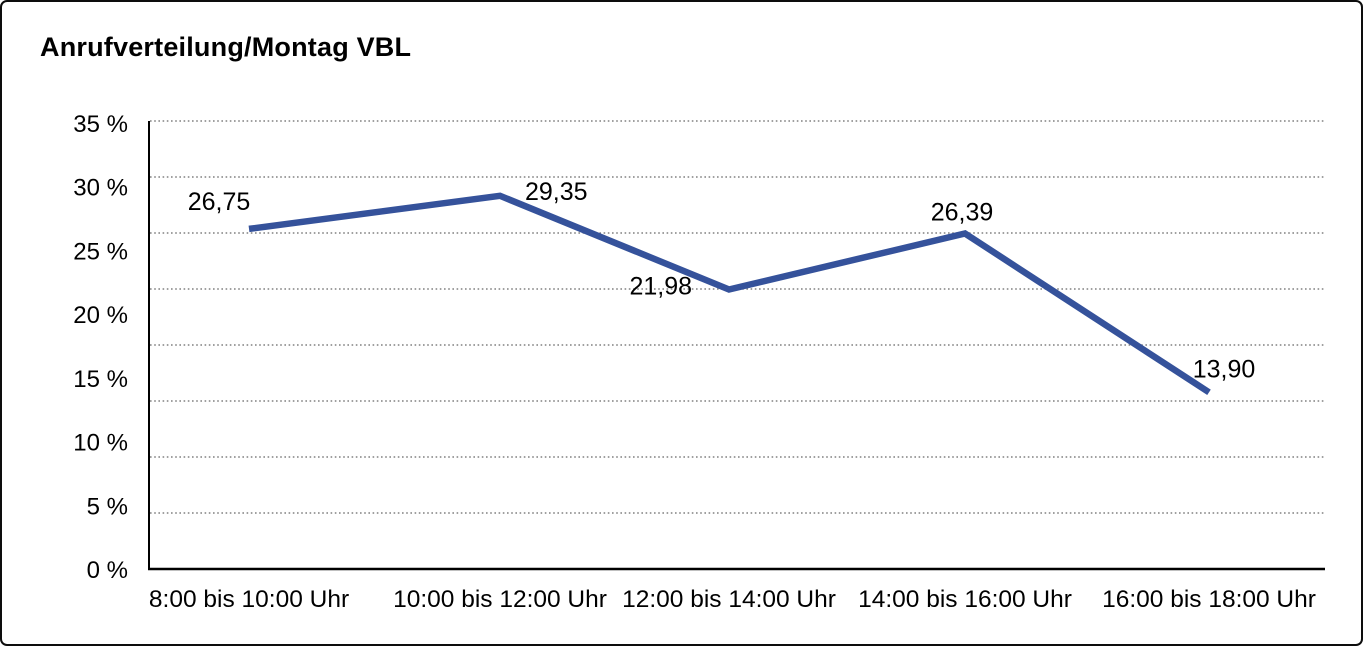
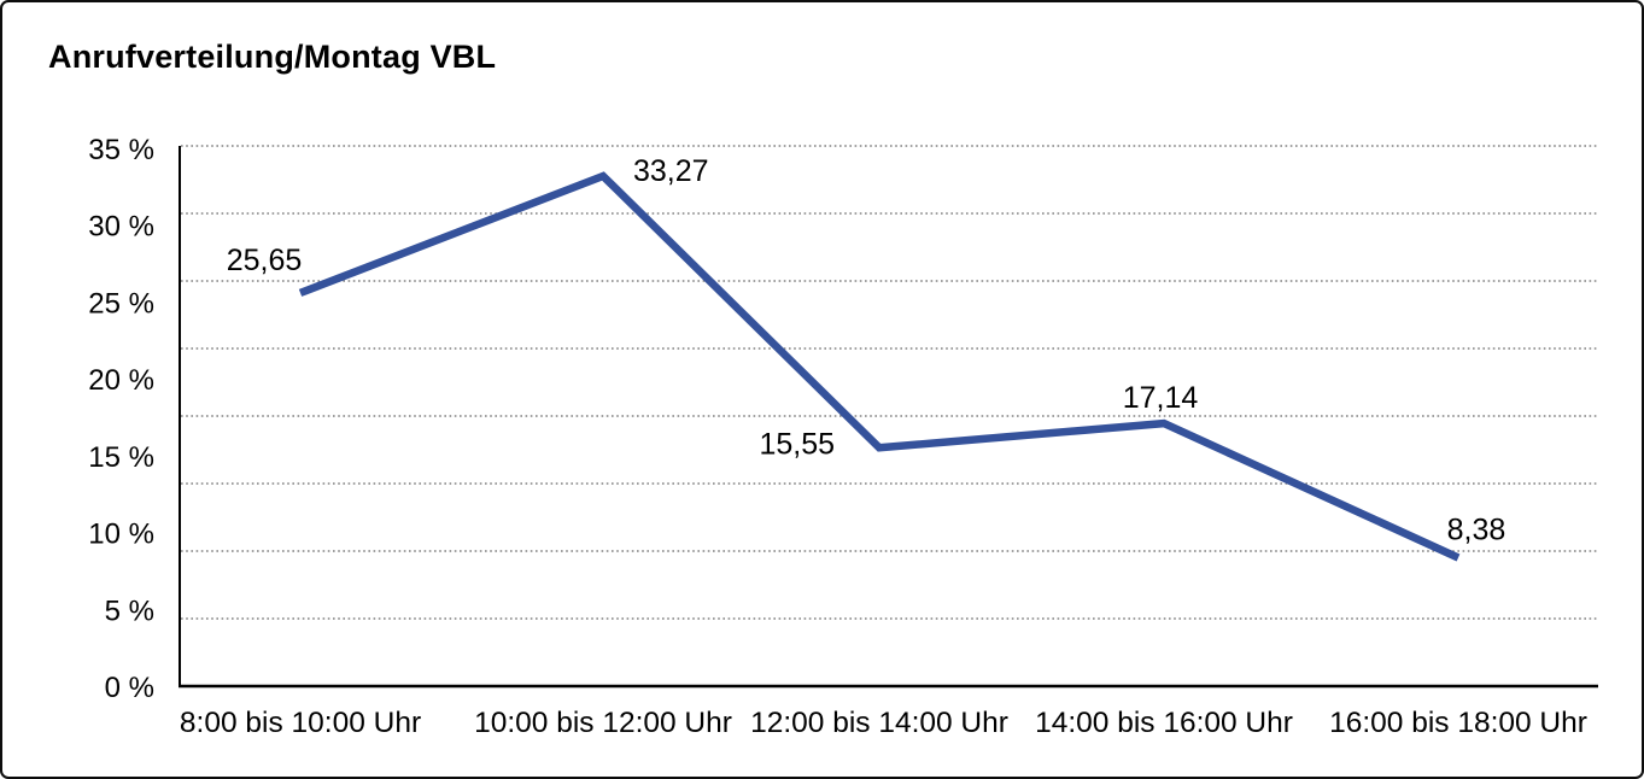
8:00 bis 10:00 Uhr: 26,75 -> 25,65
10:00 bis 12:00 Uhr: 29,35 -> 33,27
12:00 bis 14:00 Uhr: 21,98 -> 15,55
14:00 bis 16:00 Uhr: 26,39 -> 17,14
16:00 bis 18:00 Uhr: 13,90 -> 8,38
